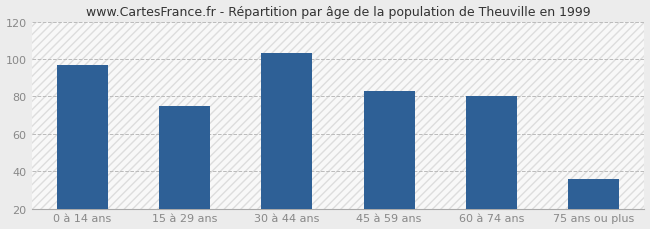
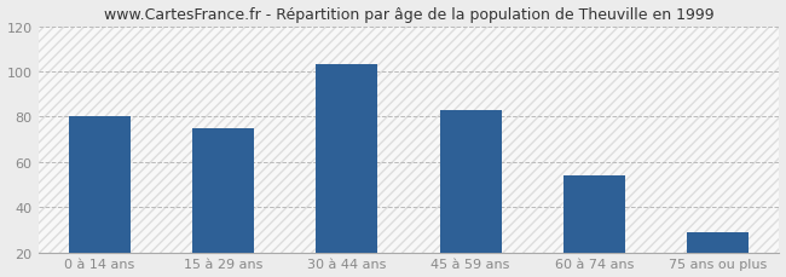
0 à 14 ans: 97 -> 80
60 à 74 ans: 80 -> 54
75 ans ou plus: 36 -> 29
